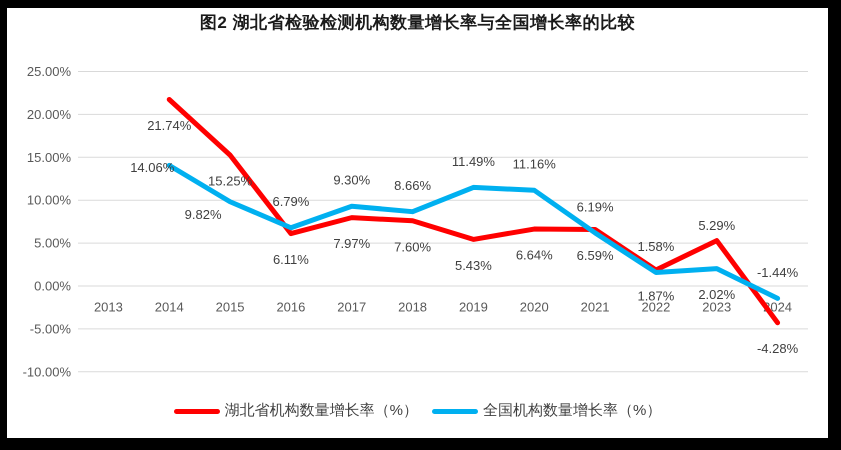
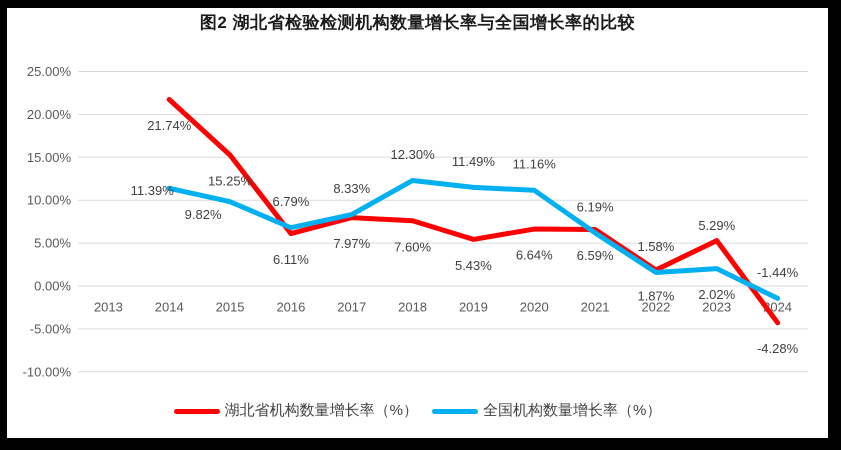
全国机构数量增长率（%）/2014: 14.06% -> 11.39%
全国机构数量增长率（%）/2017: 9.30% -> 8.33%
全国机构数量增长率（%）/2018: 8.66% -> 12.30%
